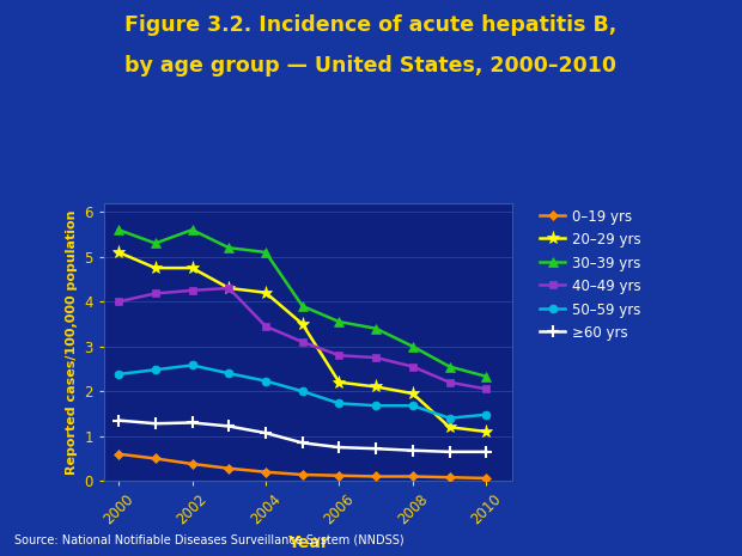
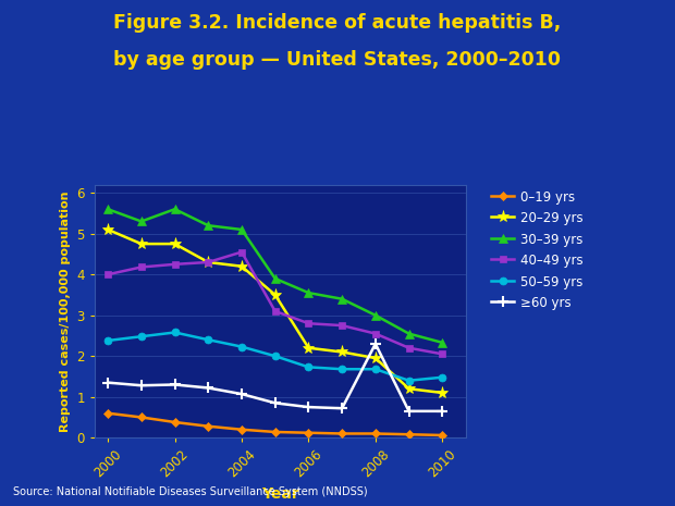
40–49 yrs/2004: 3.45 -> 4.55
≥60 yrs/2008: 0.68 -> 2.30
